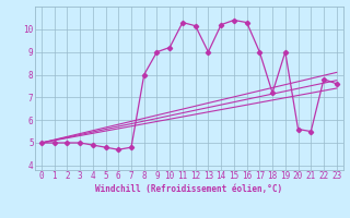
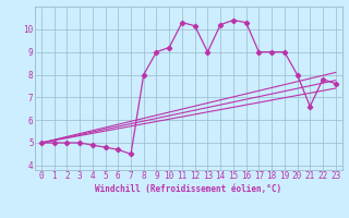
7: 4.80 -> 4.50
18: 7.20 -> 9.00
20: 5.60 -> 8.00
21: 5.50 -> 6.60
